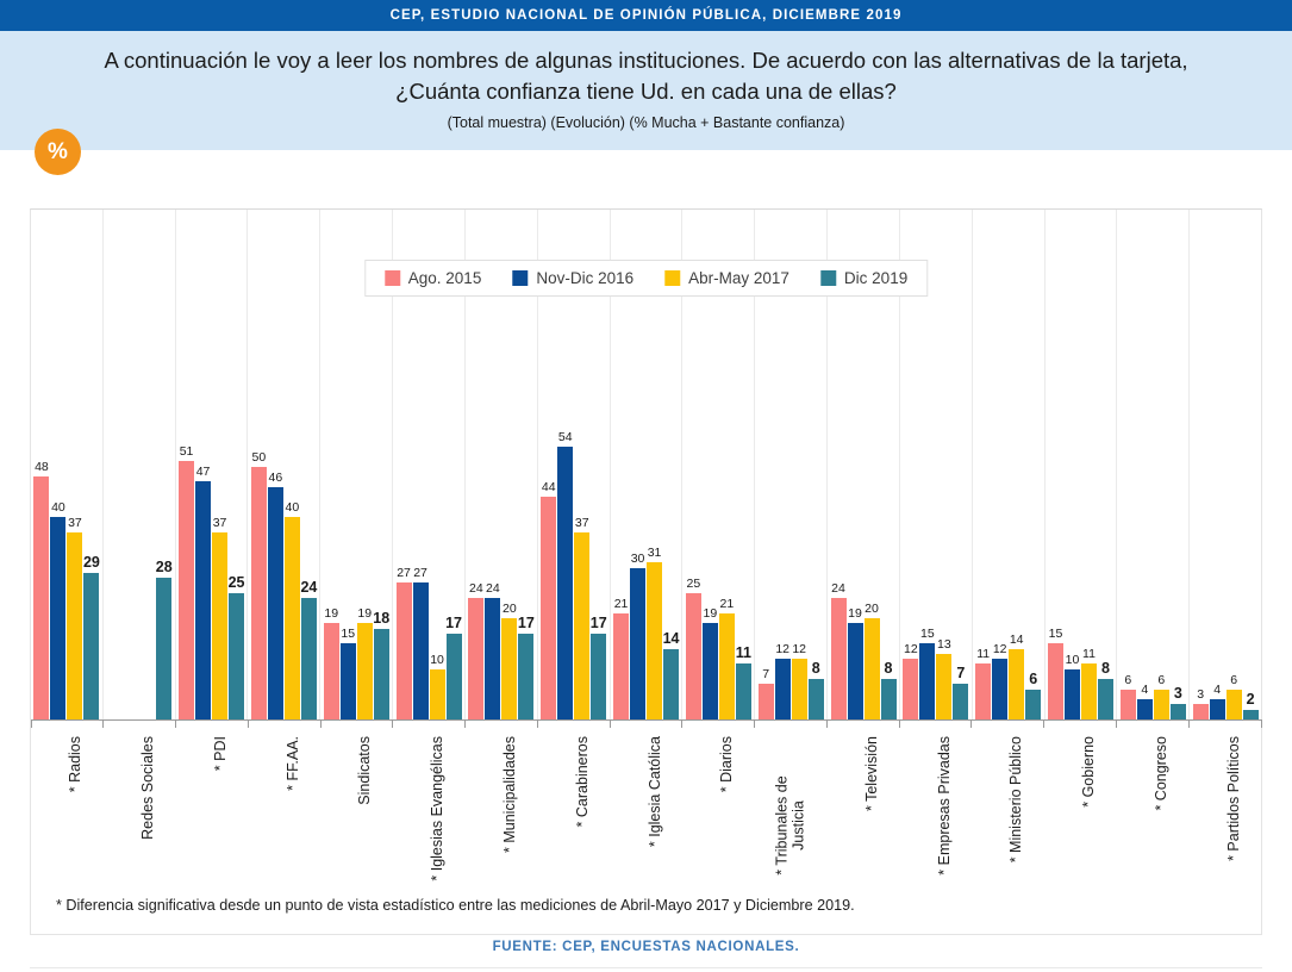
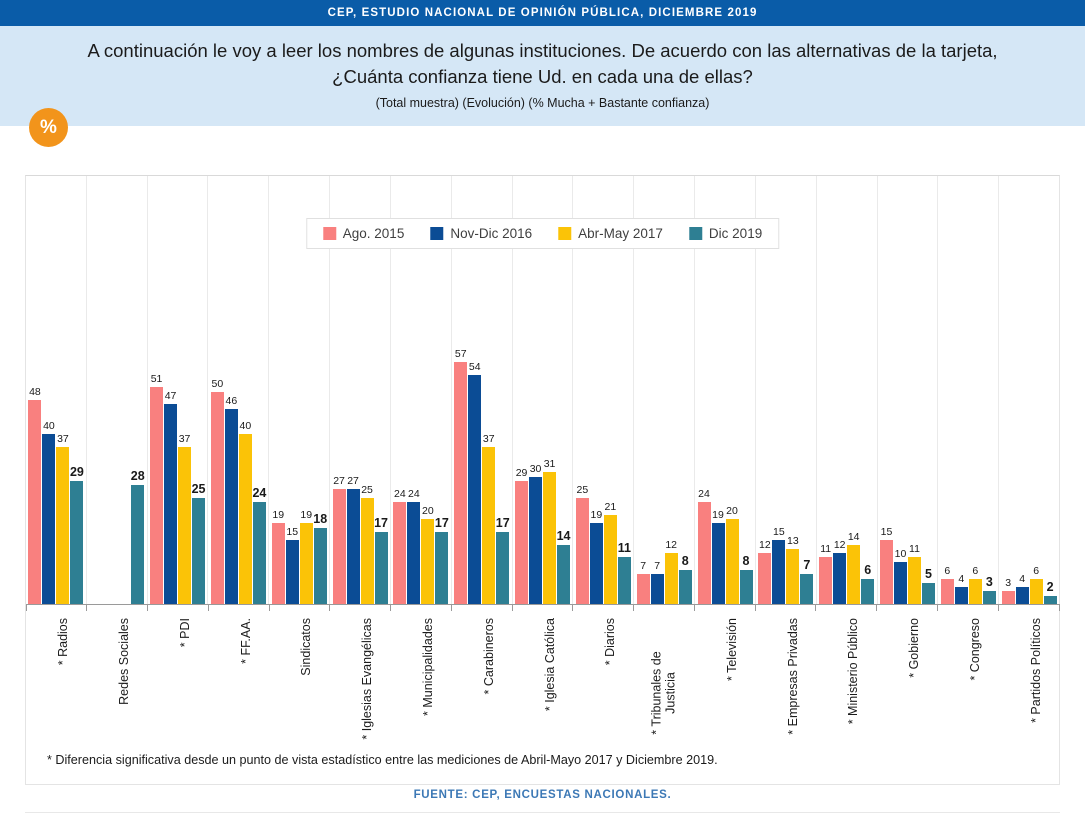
Abr-May 2017/* Iglesias Evangélicas: 10 -> 25
Ago. 2015/* Carabineros: 44 -> 57
Ago. 2015/* Iglesia Católica: 21 -> 29
Nov-Dic 2016/* Tribunales de Justicia: 12 -> 7
Dic 2019/* Gobierno: 8 -> 5
